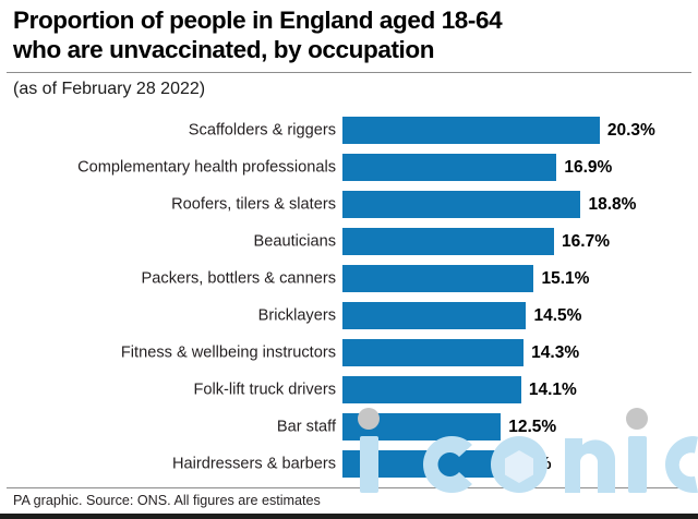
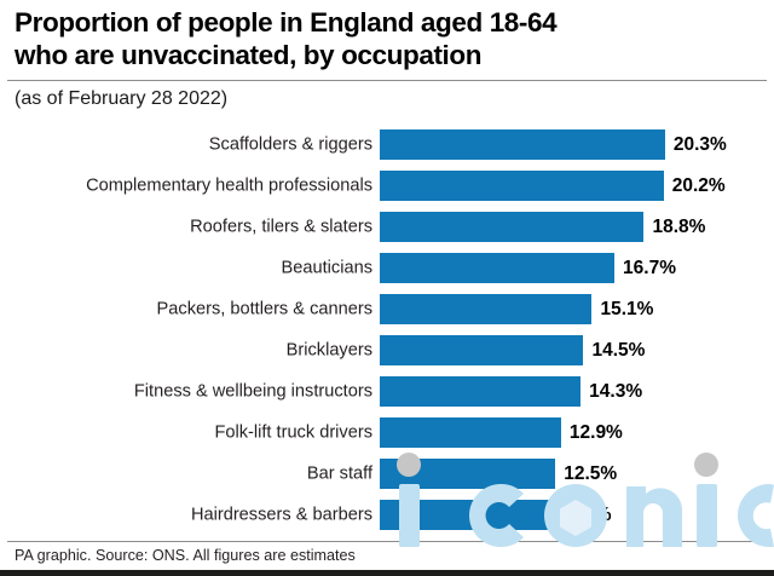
Complementary health professionals: 16.9% -> 20.2%
Folk-lift truck drivers: 14.1% -> 12.9%
